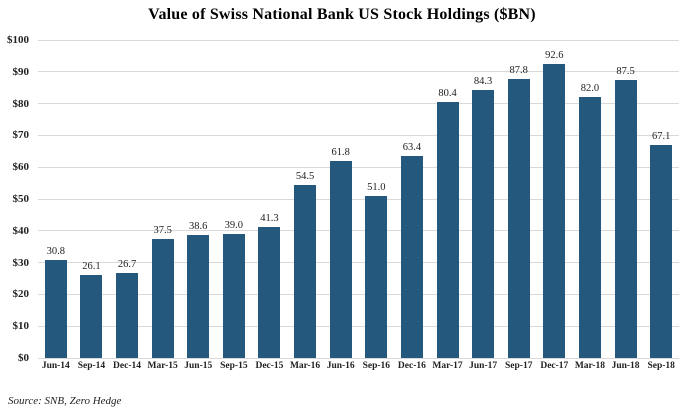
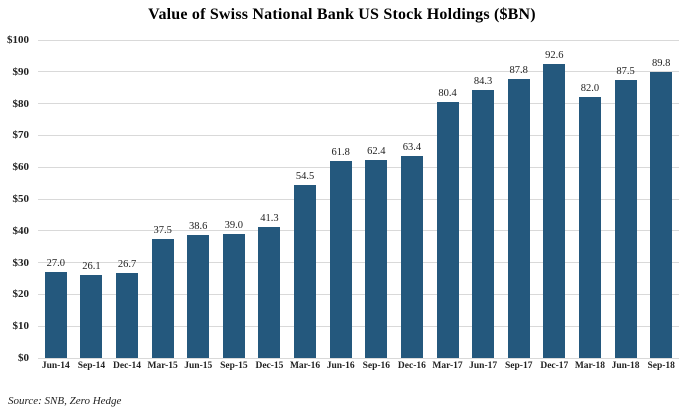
Jun-14: 30.8 -> 27.0
Sep-16: 51.0 -> 62.4
Sep-18: 67.1 -> 89.8
